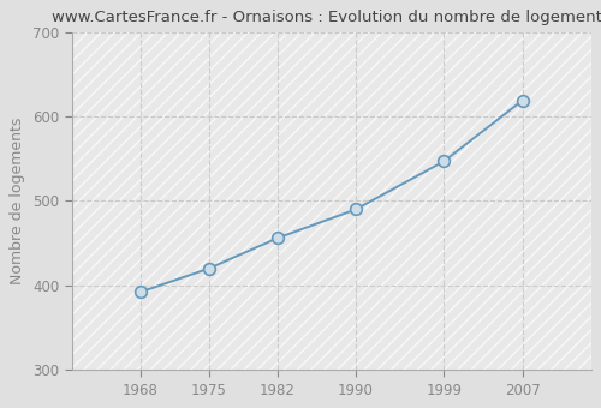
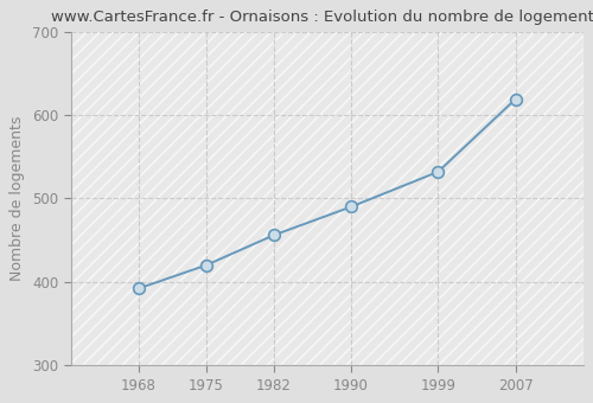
1999: 547 -> 532
